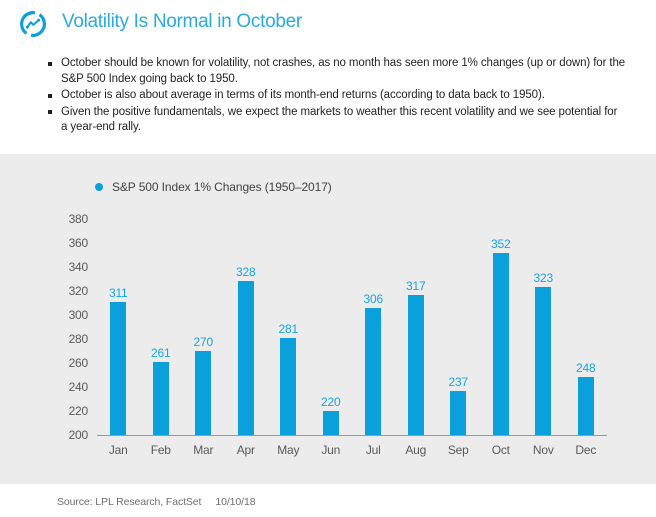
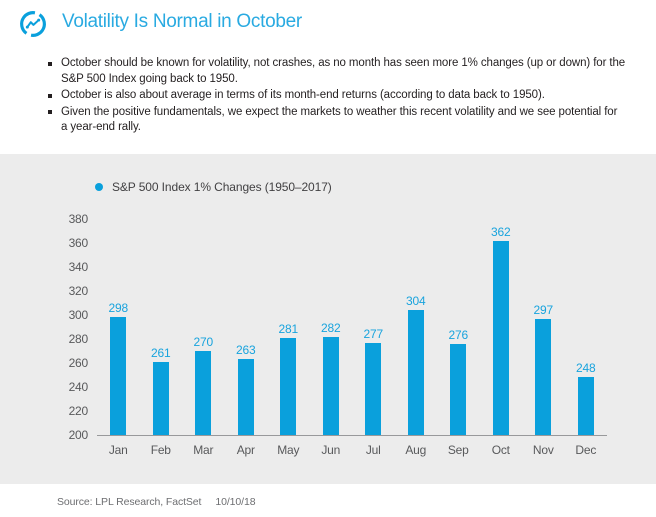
Jan: 311 -> 298
Apr: 328 -> 263
Jun: 220 -> 282
Jul: 306 -> 277
Aug: 317 -> 304
Sep: 237 -> 276
Oct: 352 -> 362
Nov: 323 -> 297
